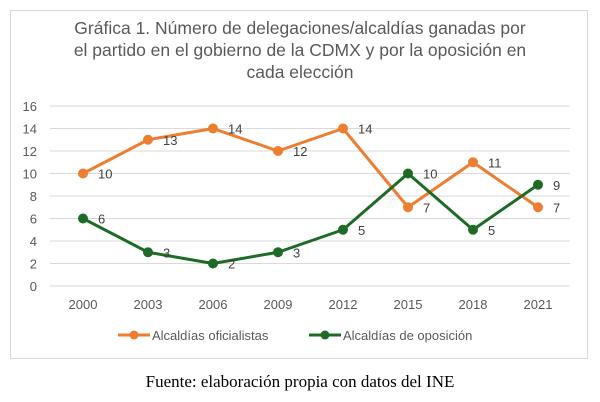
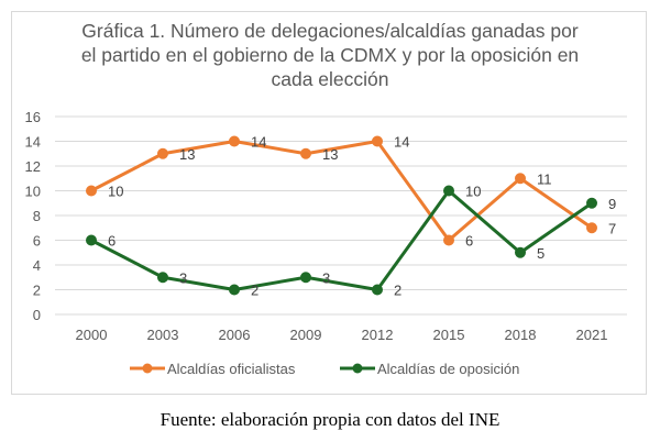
Alcaldías oficialistas/2009: 12 -> 13
Alcaldías de oposición/2012: 5 -> 2
Alcaldías oficialistas/2015: 7 -> 6
